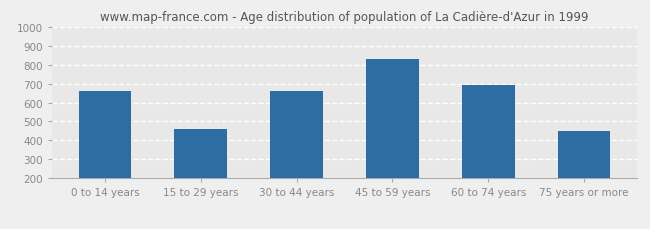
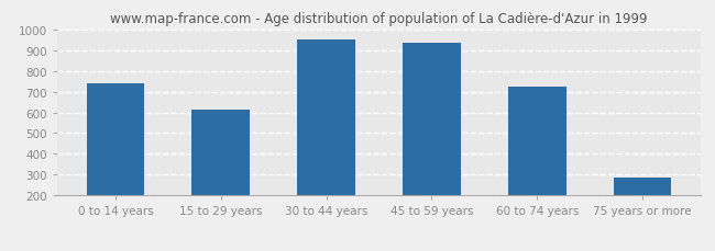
0 to 14 years: 660 -> 740
15 to 29 years: 460 -> 610
30 to 44 years: 660 -> 950
45 to 59 years: 830 -> 940
60 to 74 years: 690 -> 720
75 years or more: 450 -> 290
